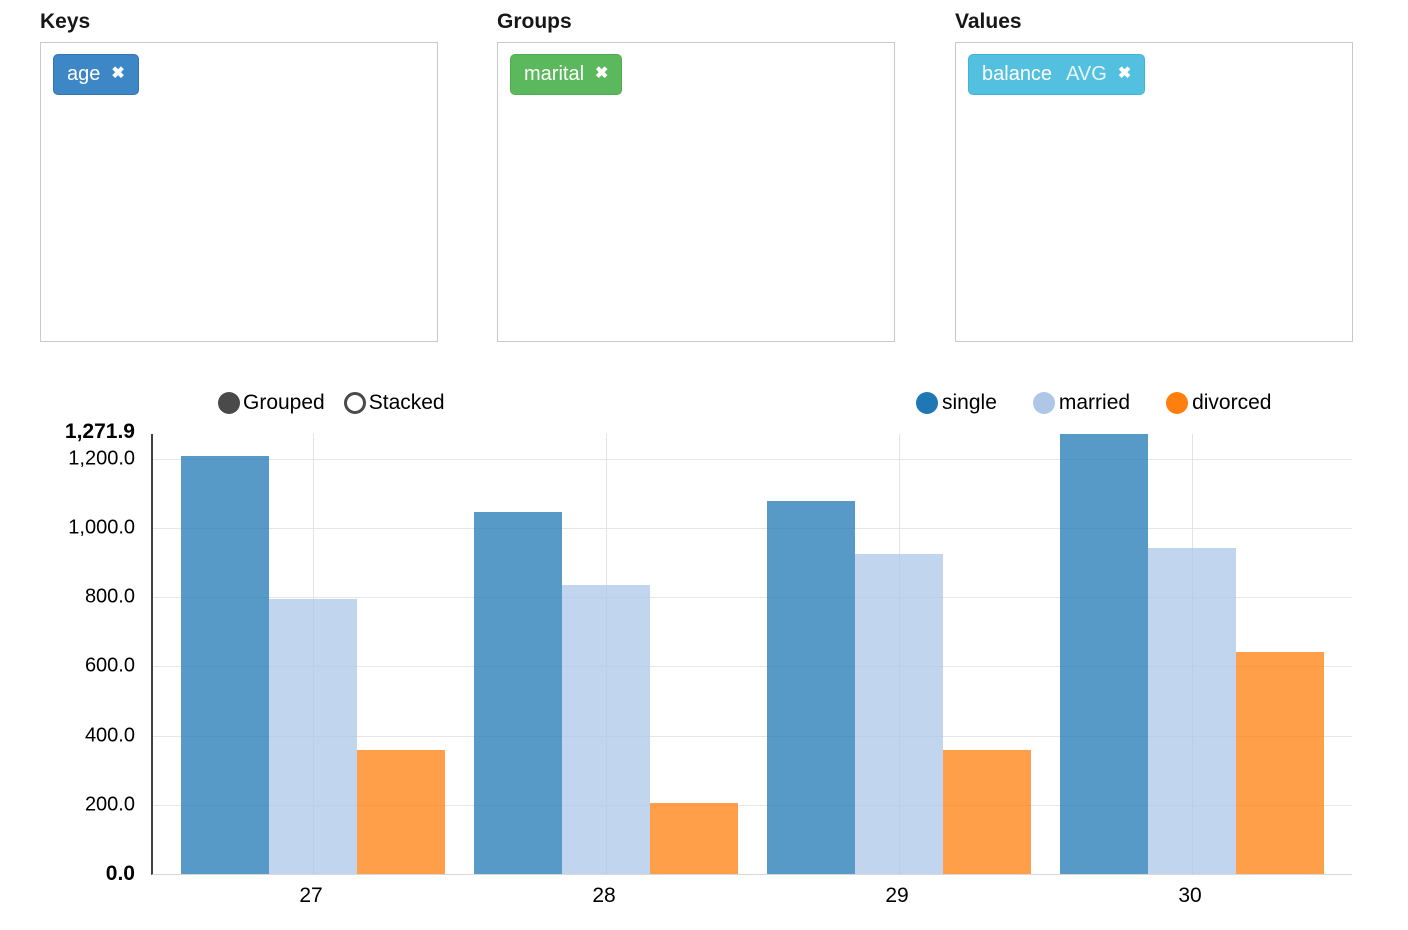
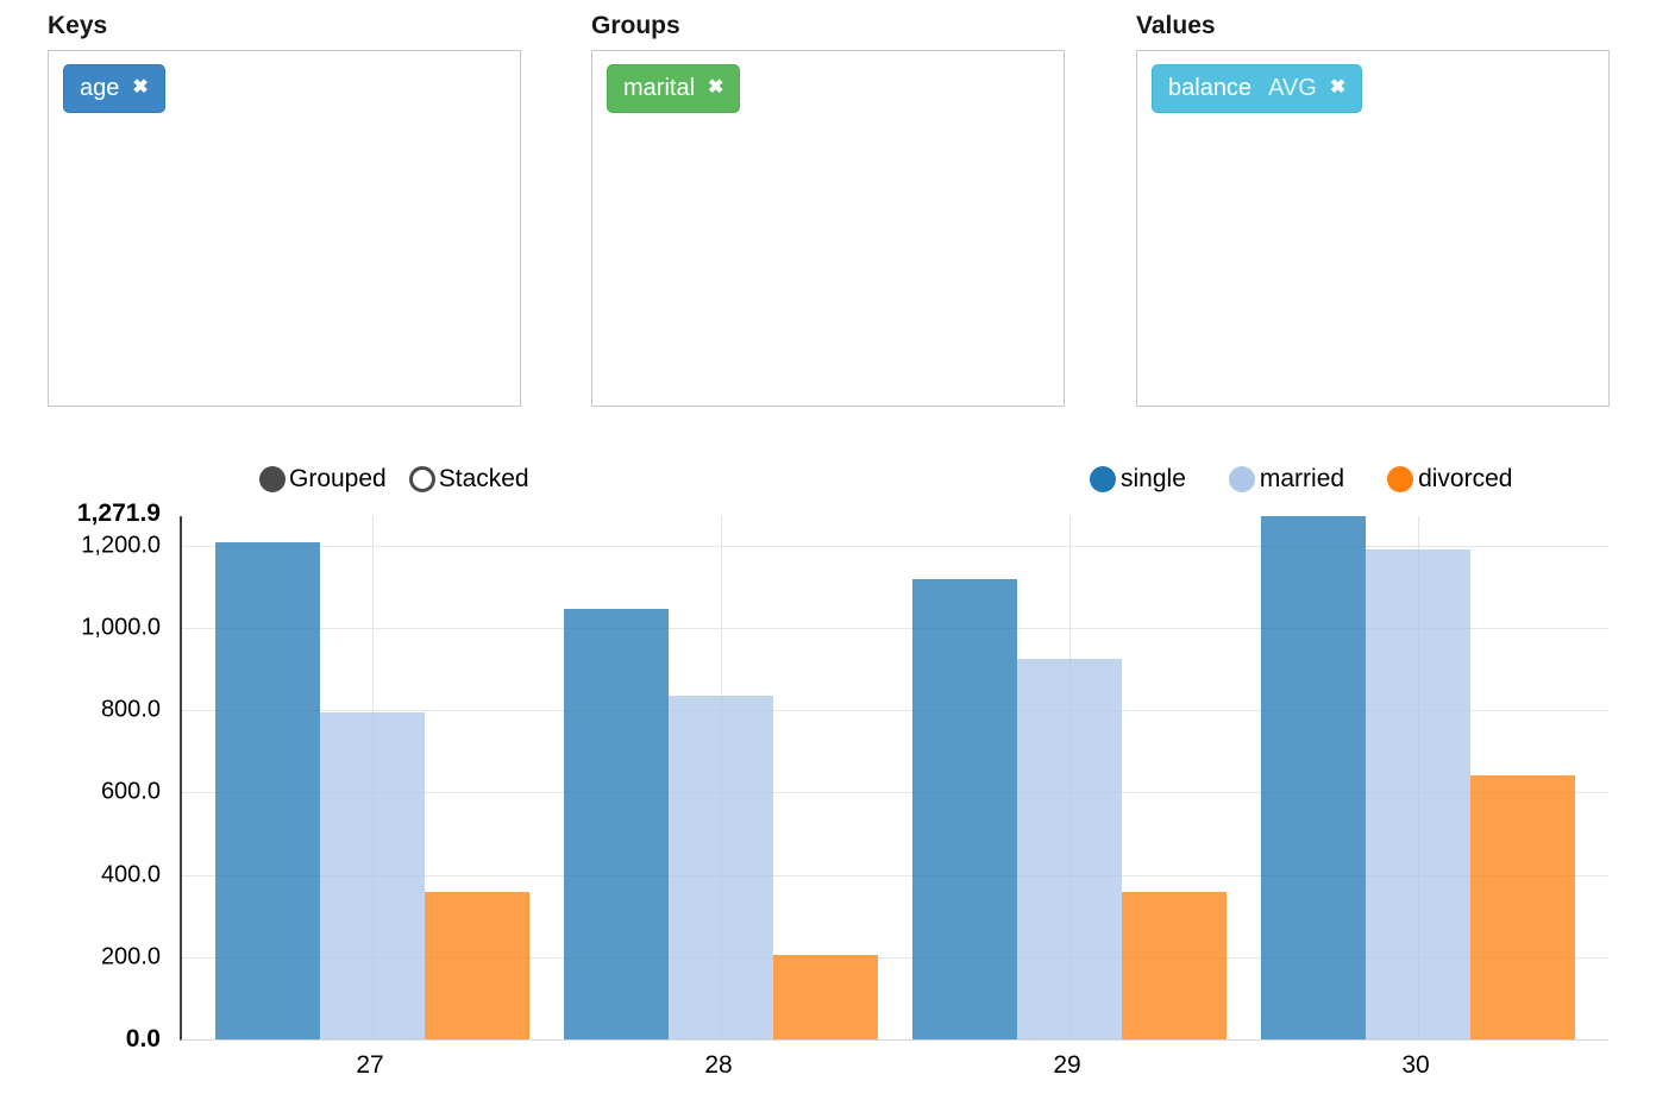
single/29: 1080 -> 1120
married/30: 940 -> 1190
